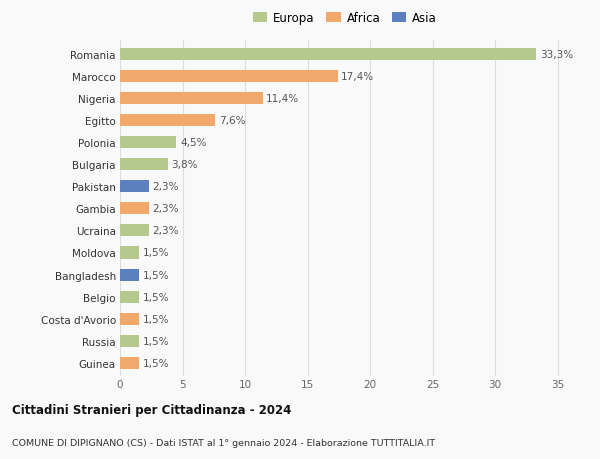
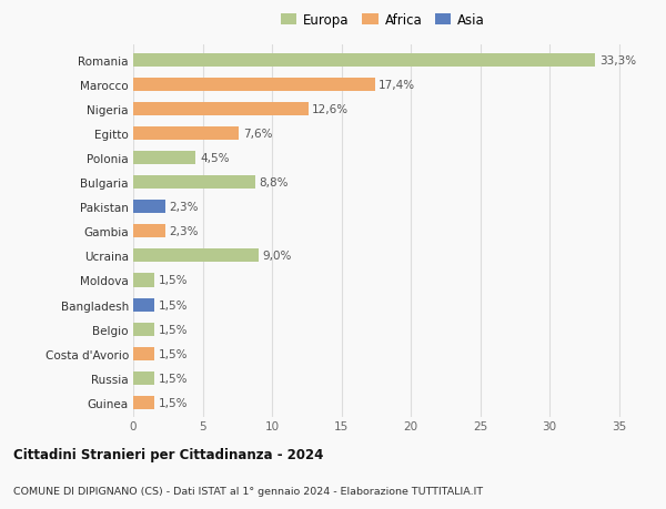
Nigeria: 11,4% -> 12,6%
Bulgaria: 3,8% -> 8,8%
Ucraina: 2,3% -> 9,0%
